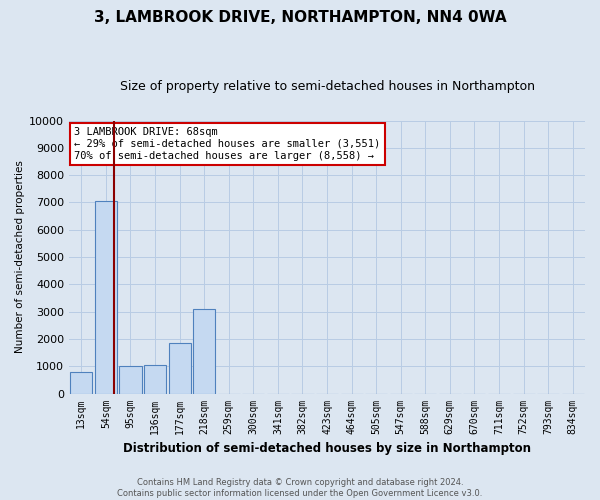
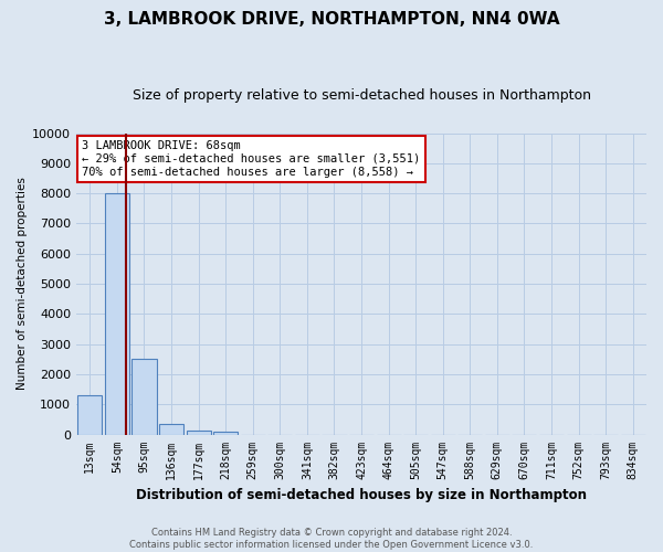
13sqm: 800 -> 1300
54sqm: 7050 -> 8000
95sqm: 1000 -> 2500
136sqm: 1050 -> 350
177sqm: 1850 -> 120
218sqm: 3100 -> 80
